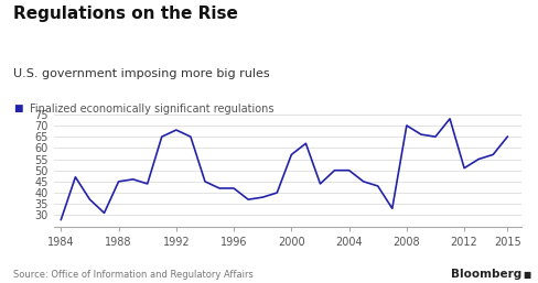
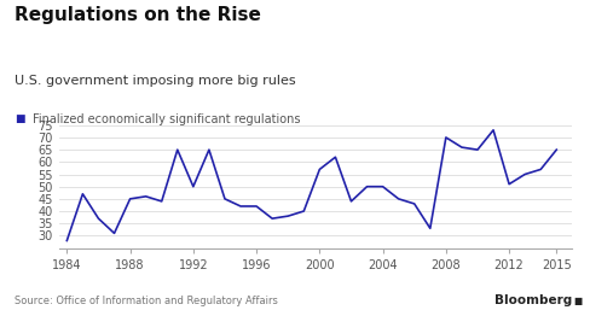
1992: 68 -> 50
